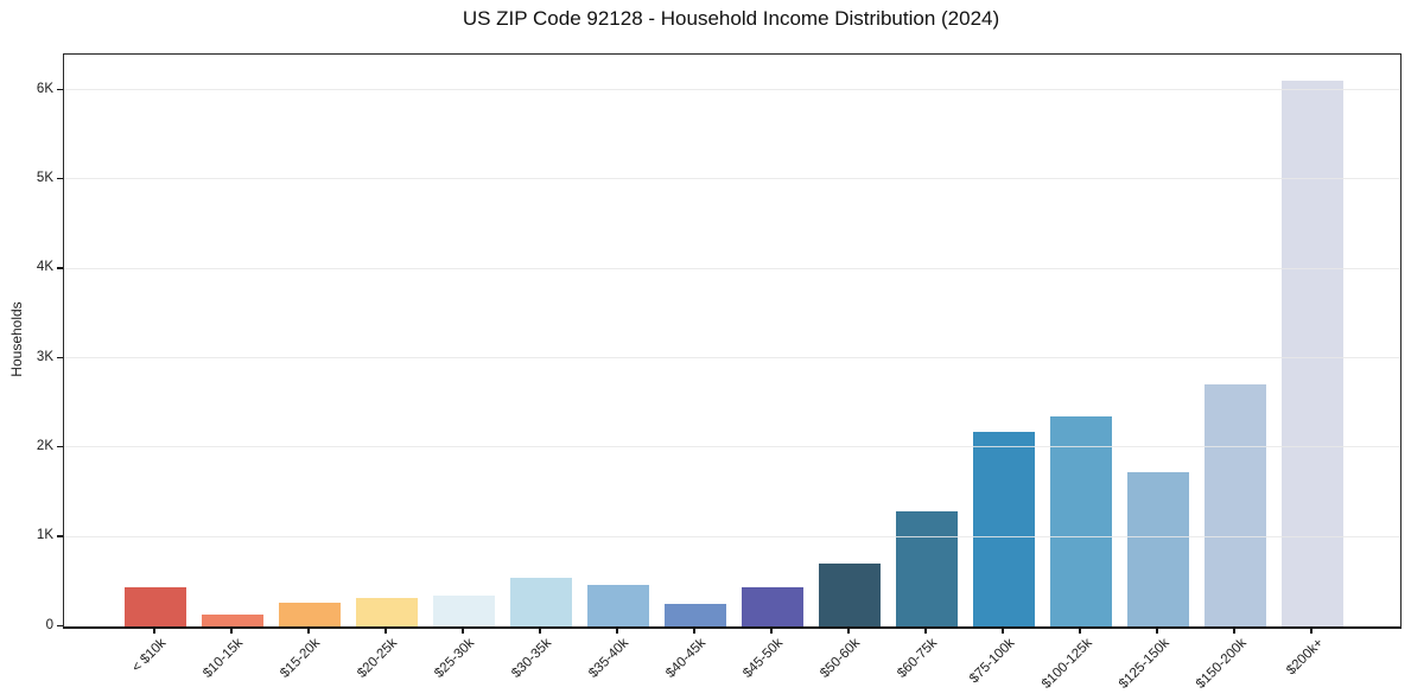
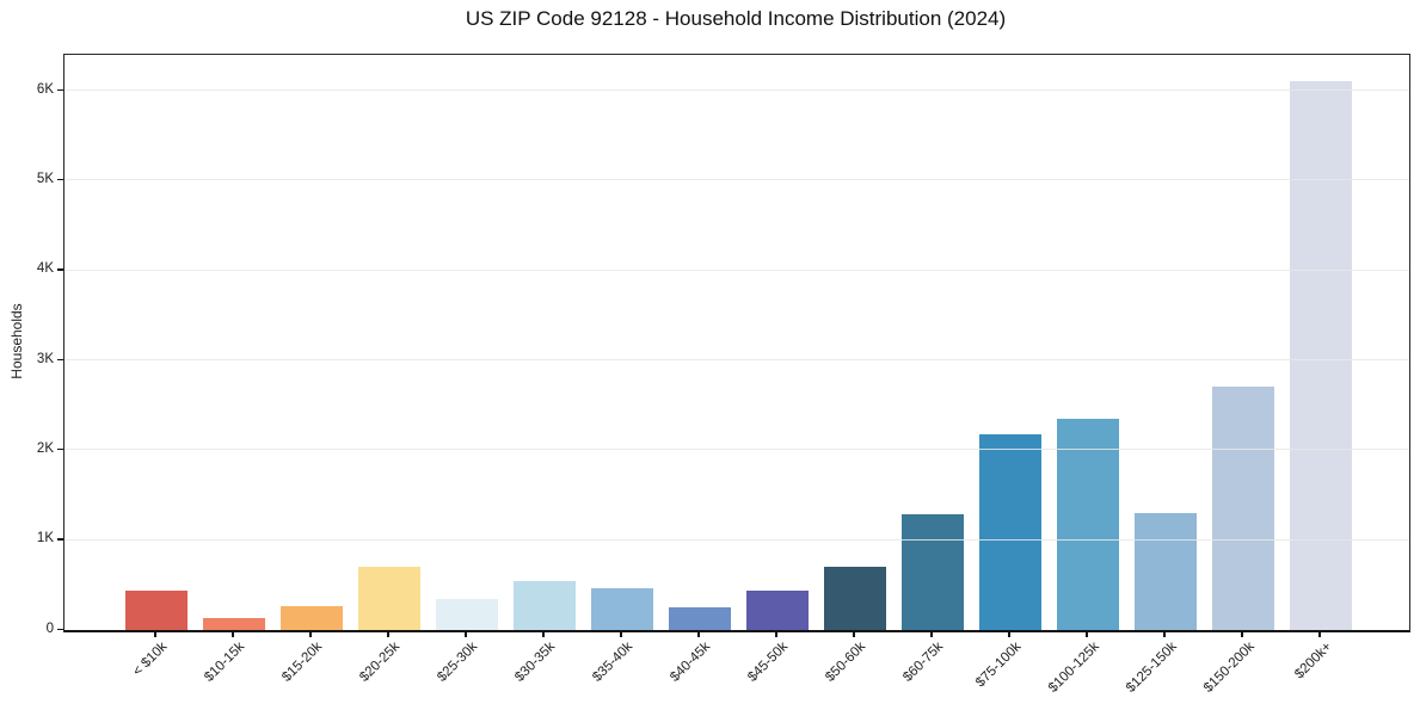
$20-25k: 0.3K -> 0.7K
$125-150k: 1.7K -> 1.3K
